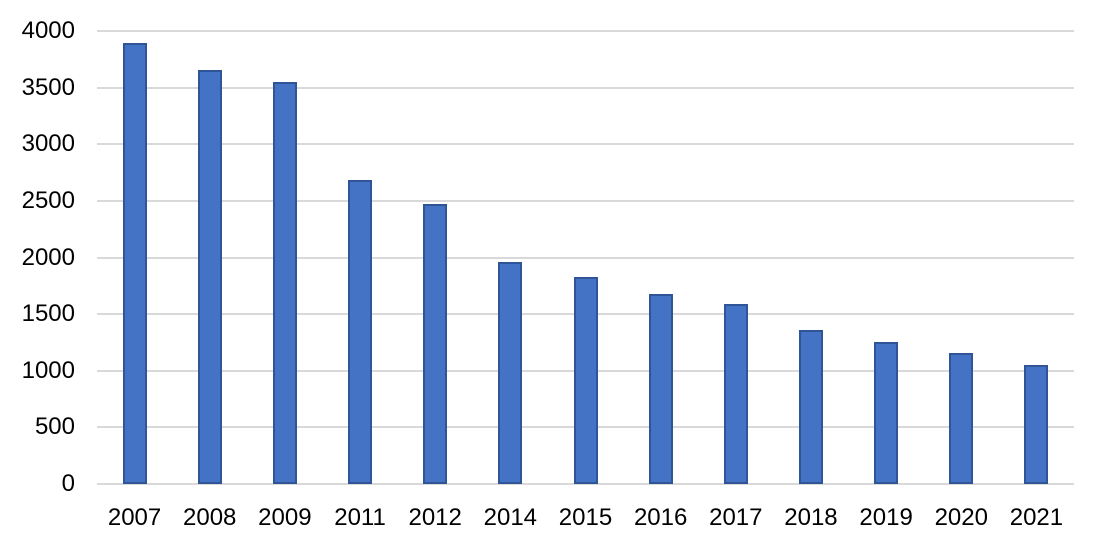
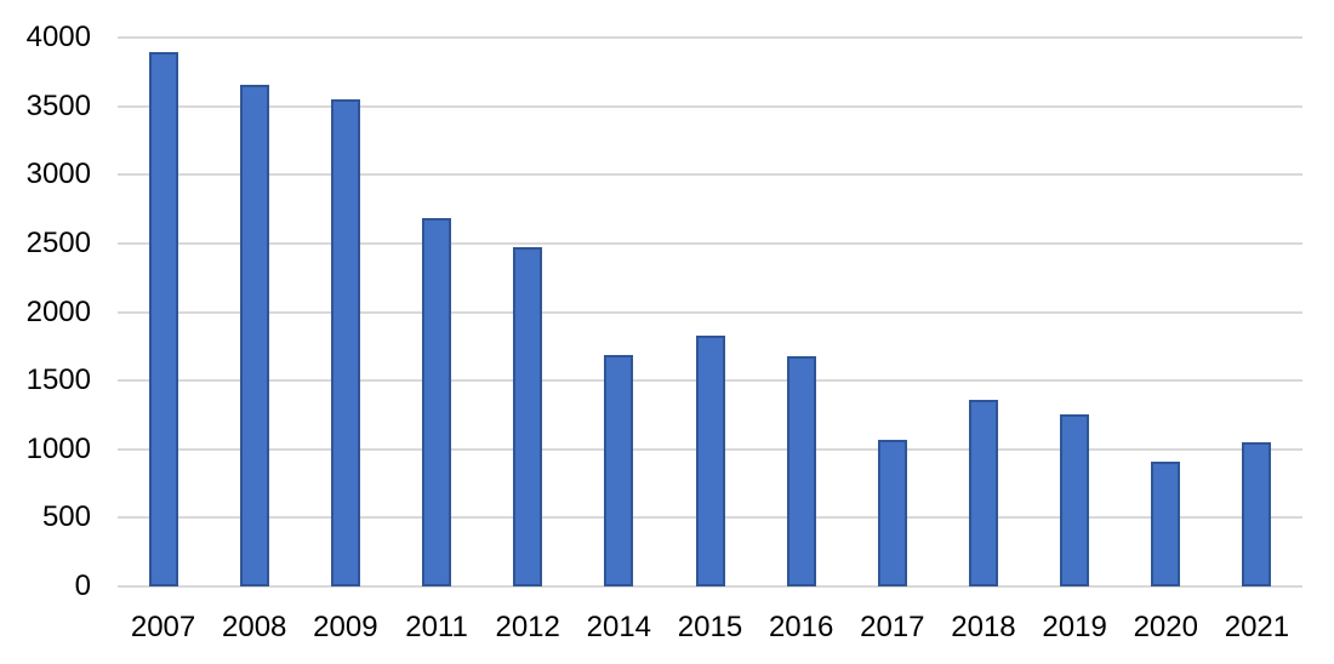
2014: 1960 -> 1690
2017: 1590 -> 1070
2020: 1160 -> 910
